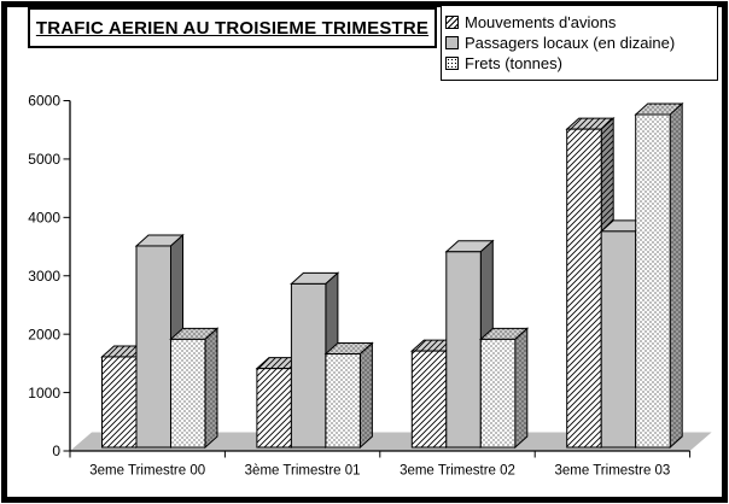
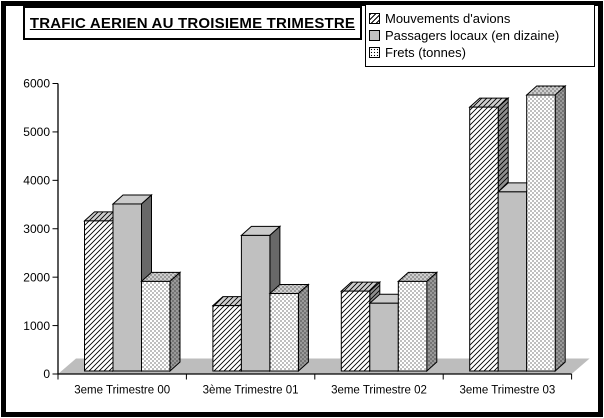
Mouvements d'avions/3eme Trimestre 00: 1600 -> 3100
Passagers locaux (en dizaine)/3eme Trimestre 02: 3400 -> 1400
